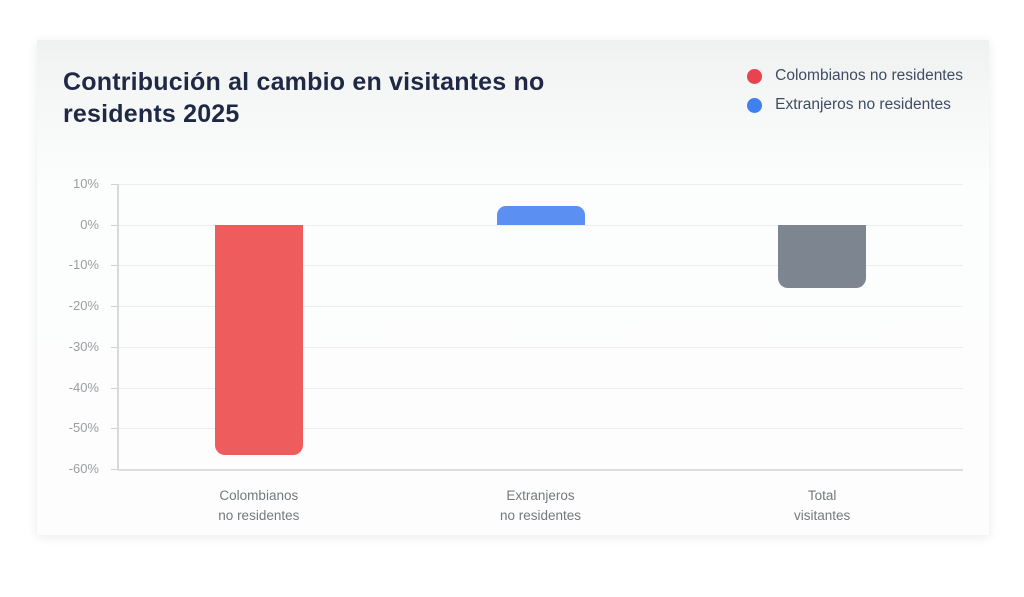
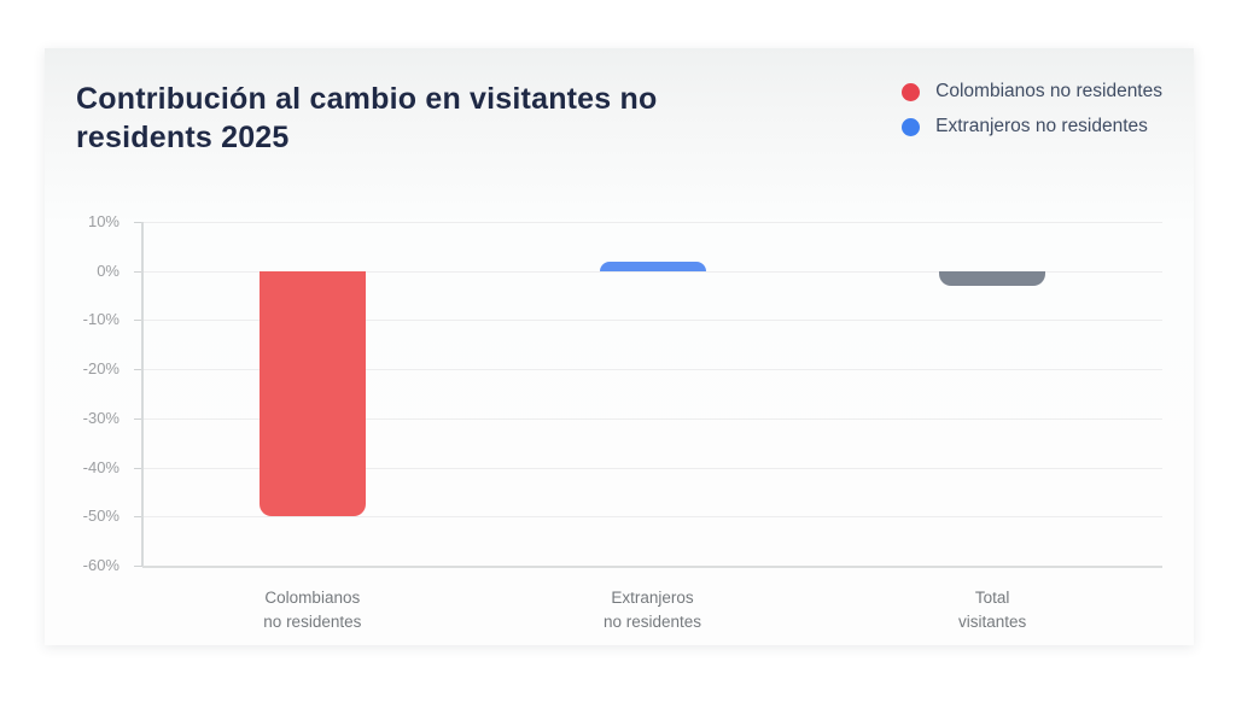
Colombianos no residentes: -56% -> -50%
Extranjeros no residentes: 5% -> 2%
Total visitantes: -16% -> -3%
